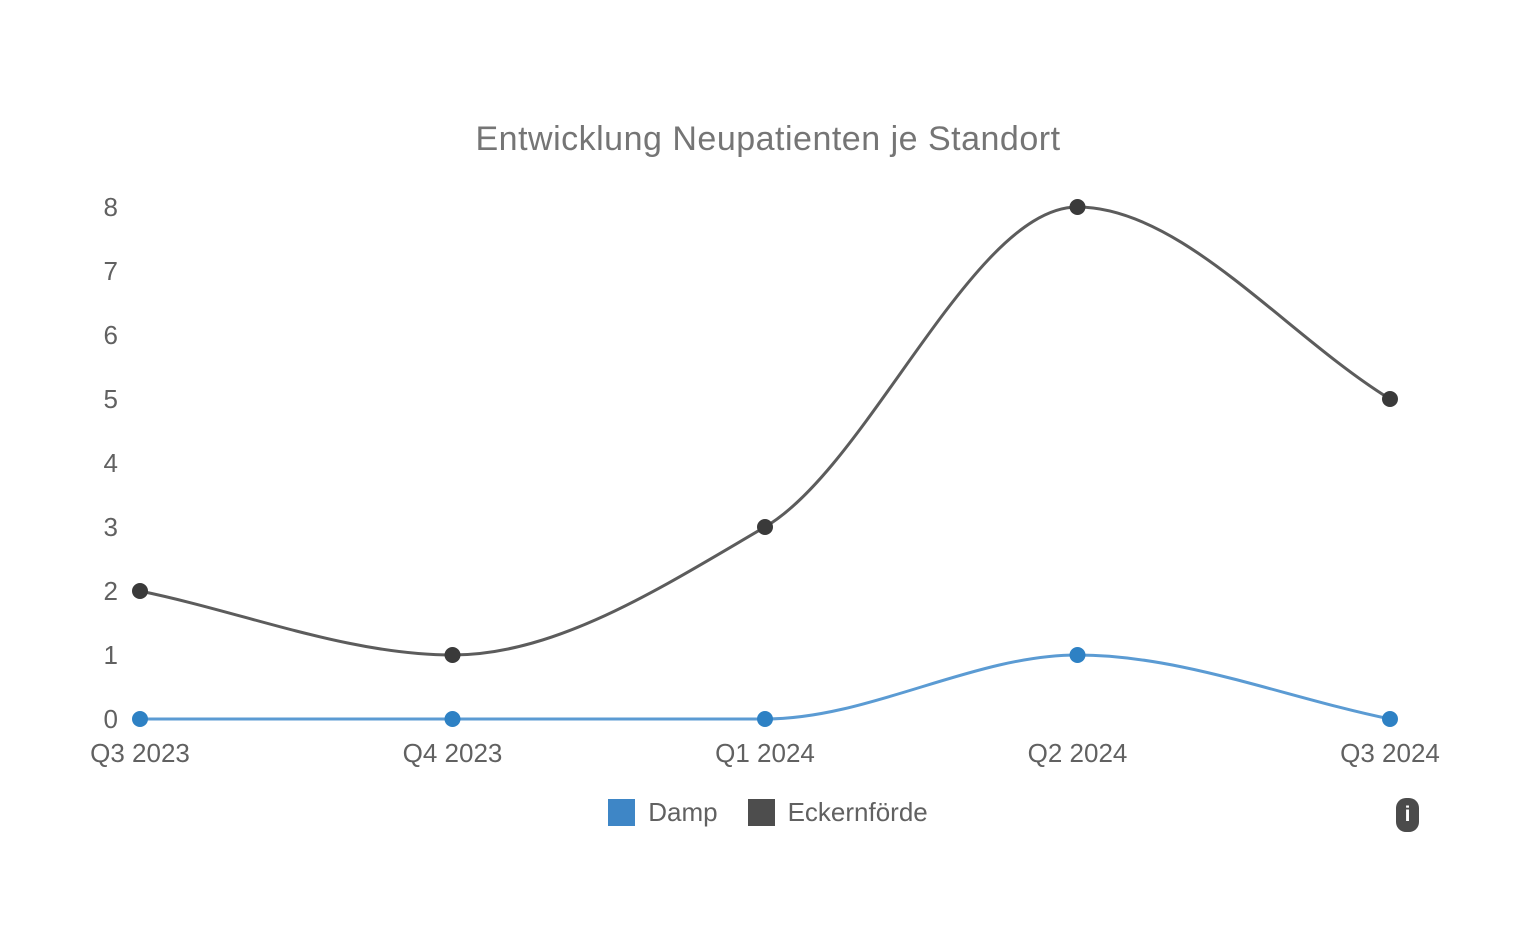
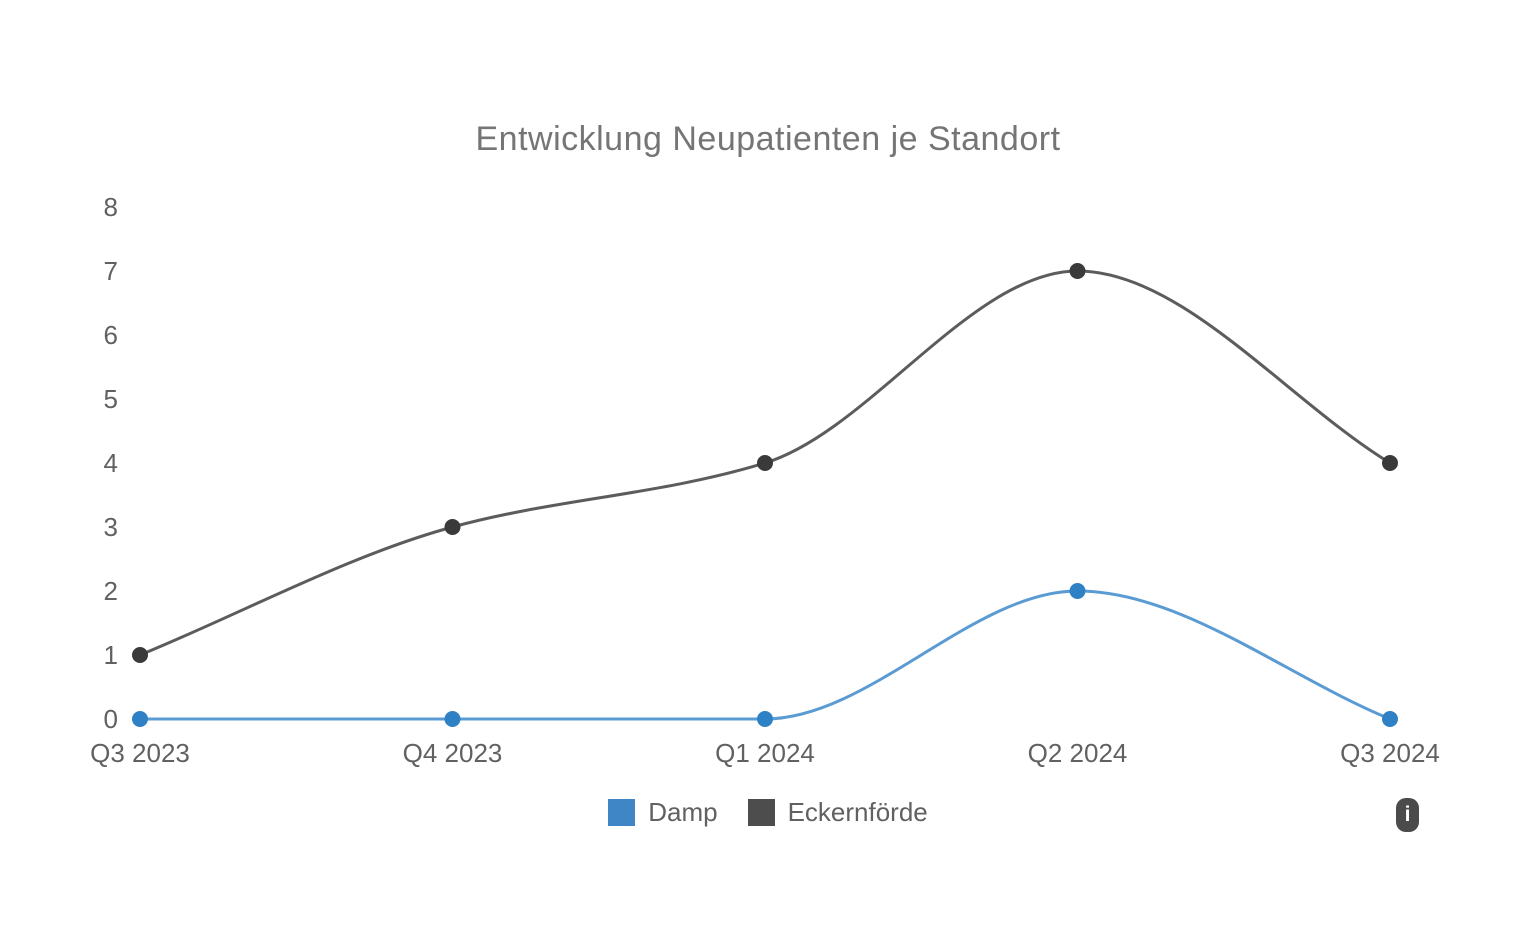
Eckernförde/Q3 2023: 2 -> 1
Eckernförde/Q4 2023: 1 -> 3
Eckernförde/Q1 2024: 3 -> 4
Damp/Q2 2024: 1 -> 2
Eckernförde/Q2 2024: 8 -> 7
Eckernförde/Q3 2024: 5 -> 4
